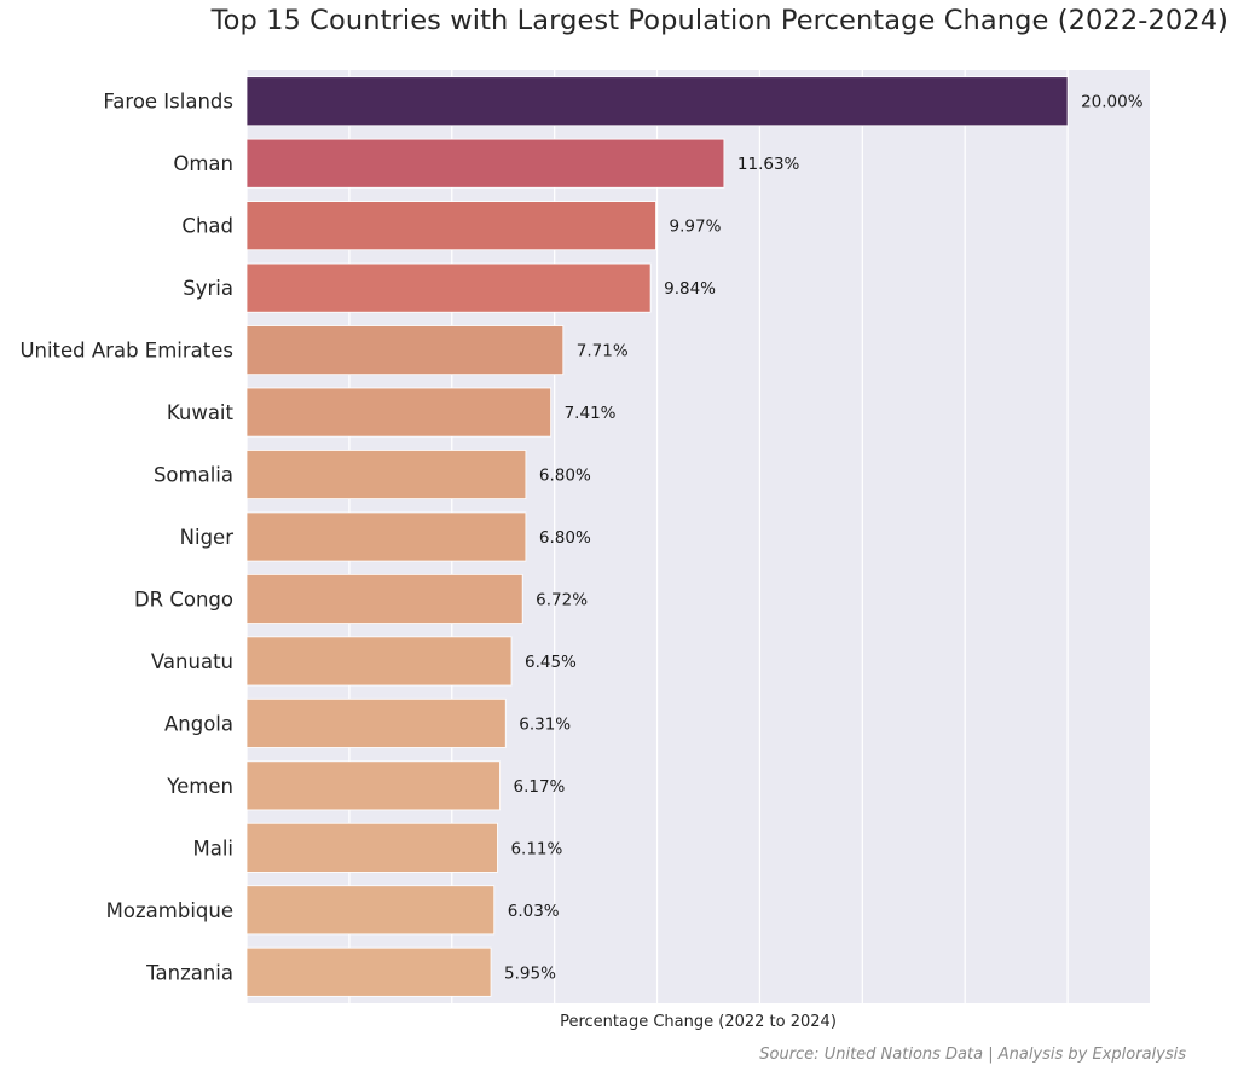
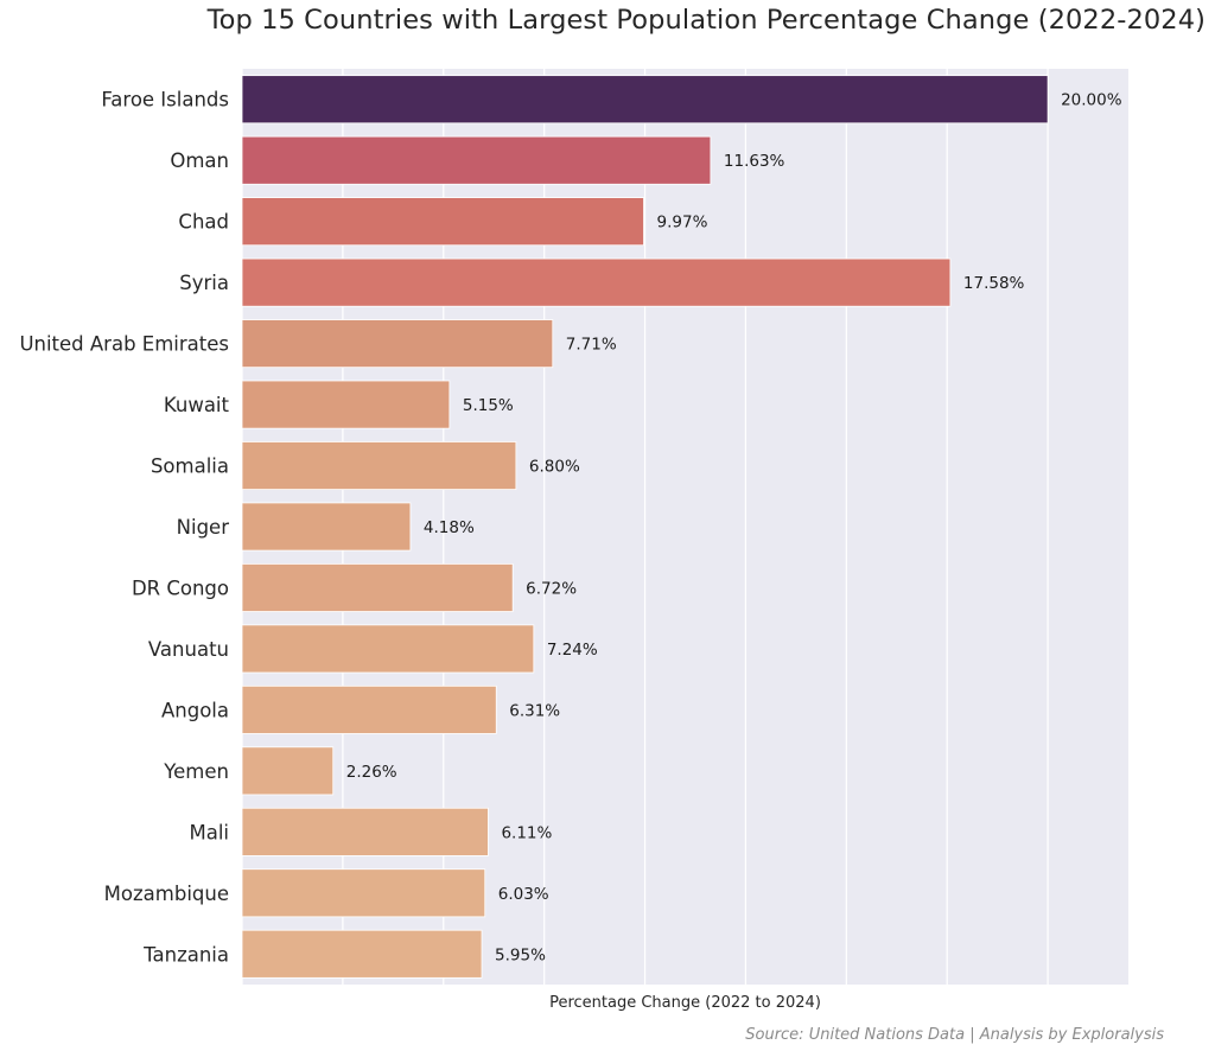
Syria: 9.84% -> 17.58%
Kuwait: 7.41% -> 5.15%
Niger: 6.80% -> 4.18%
Vanuatu: 6.45% -> 7.24%
Yemen: 6.17% -> 2.26%
